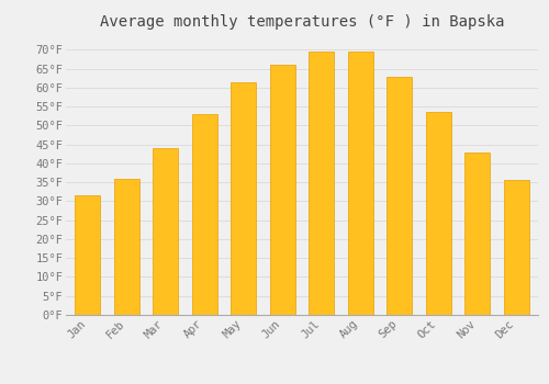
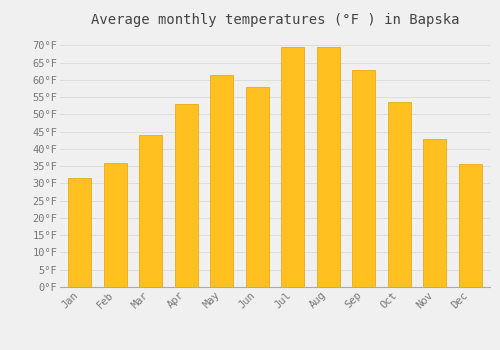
Jun: 66.0°F -> 58.0°F
